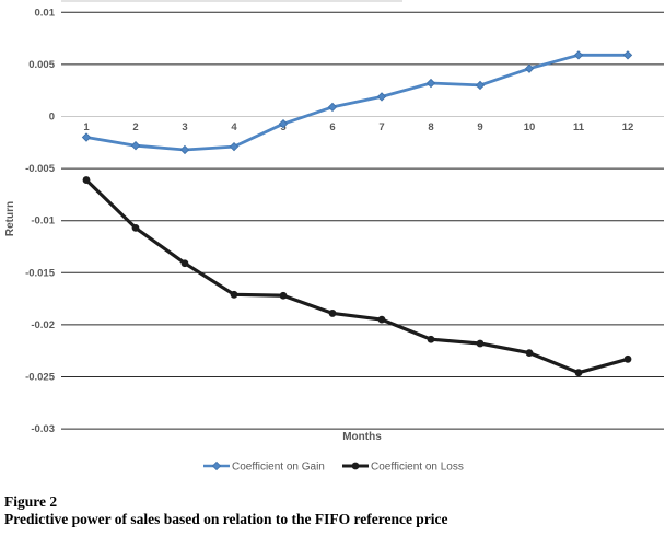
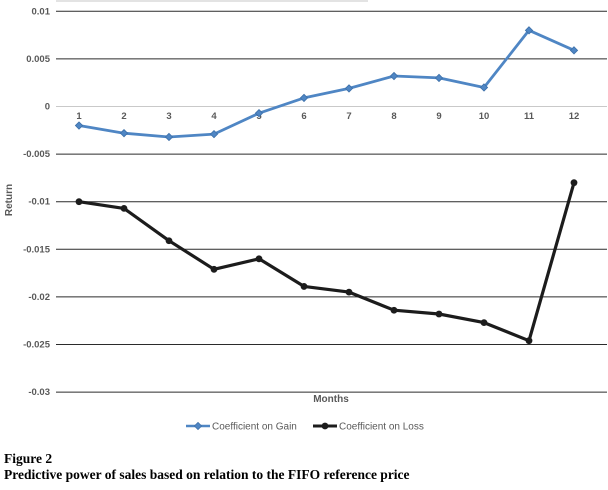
Coefficient on Loss/1: -0.006 -> -0.010
Coefficient on Loss/5: -0.017 -> -0.016
Coefficient on Gain/10: 0.005 -> 0.002
Coefficient on Gain/11: 0.006 -> 0.008
Coefficient on Loss/12: -0.023 -> -0.008
